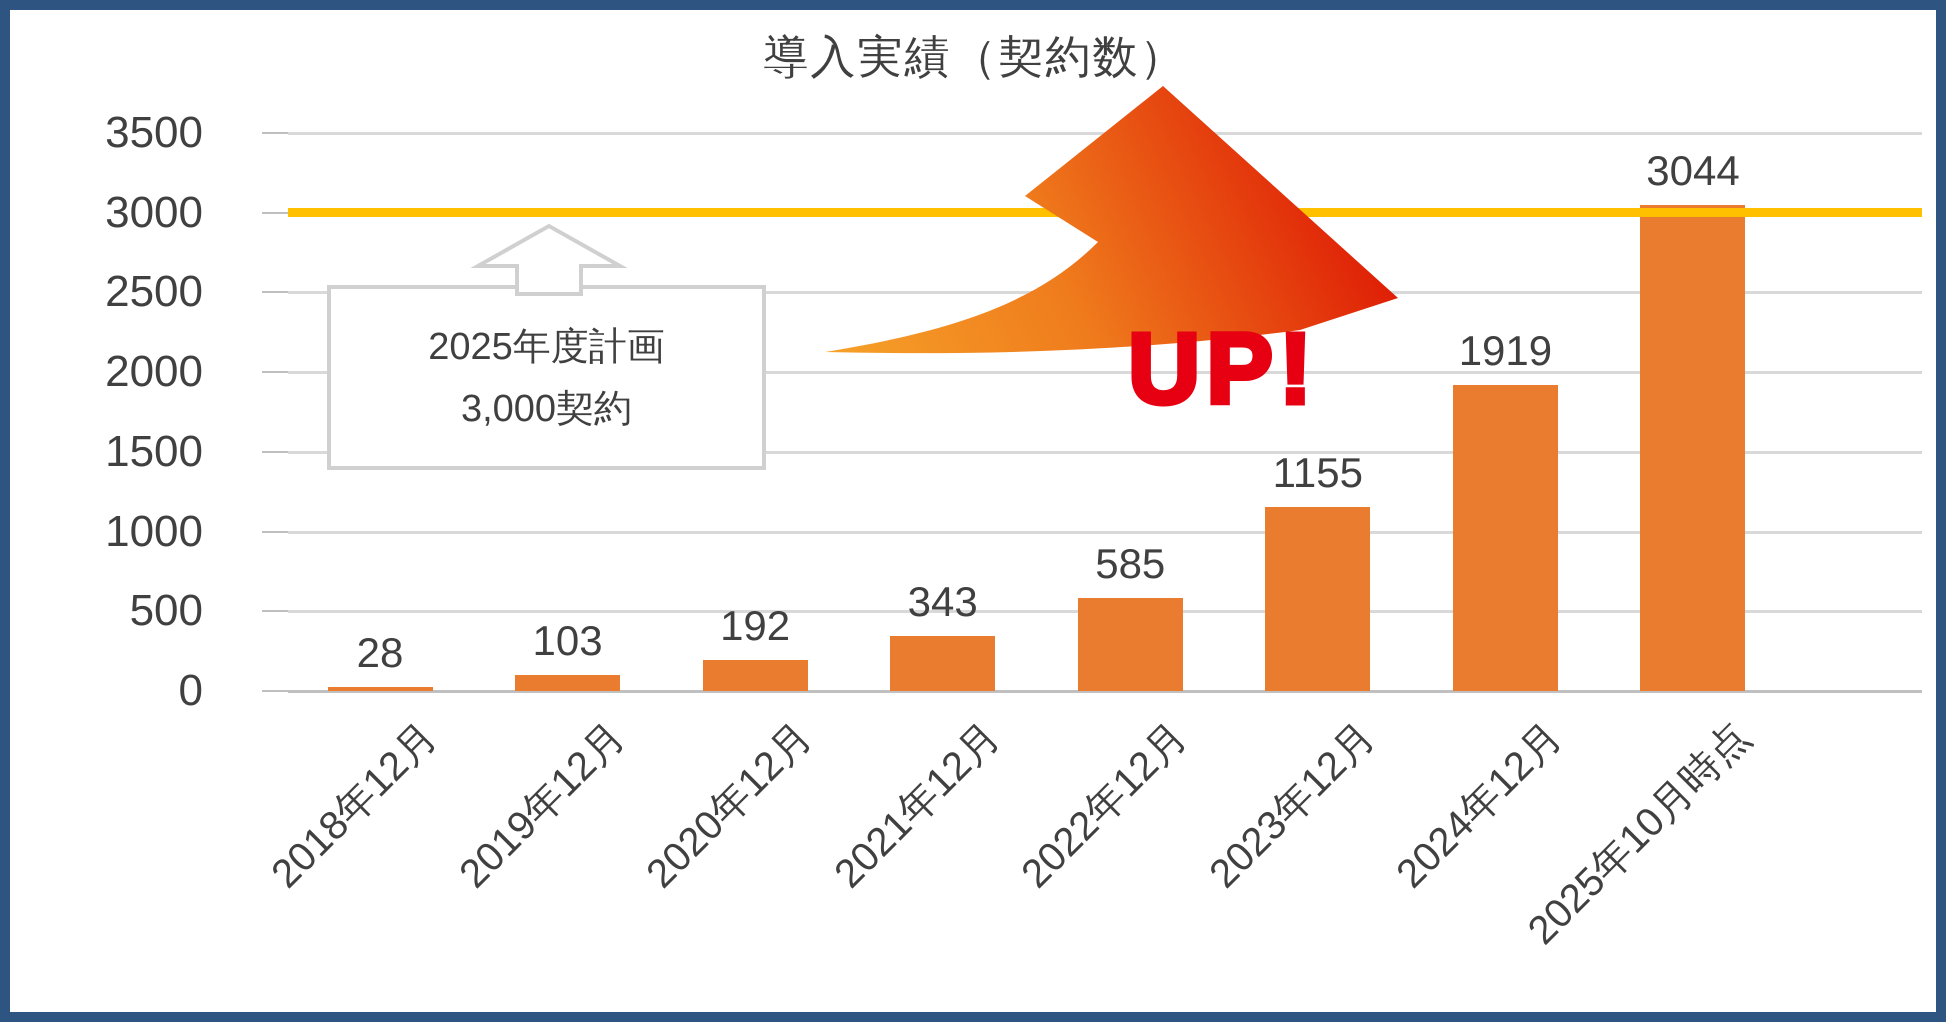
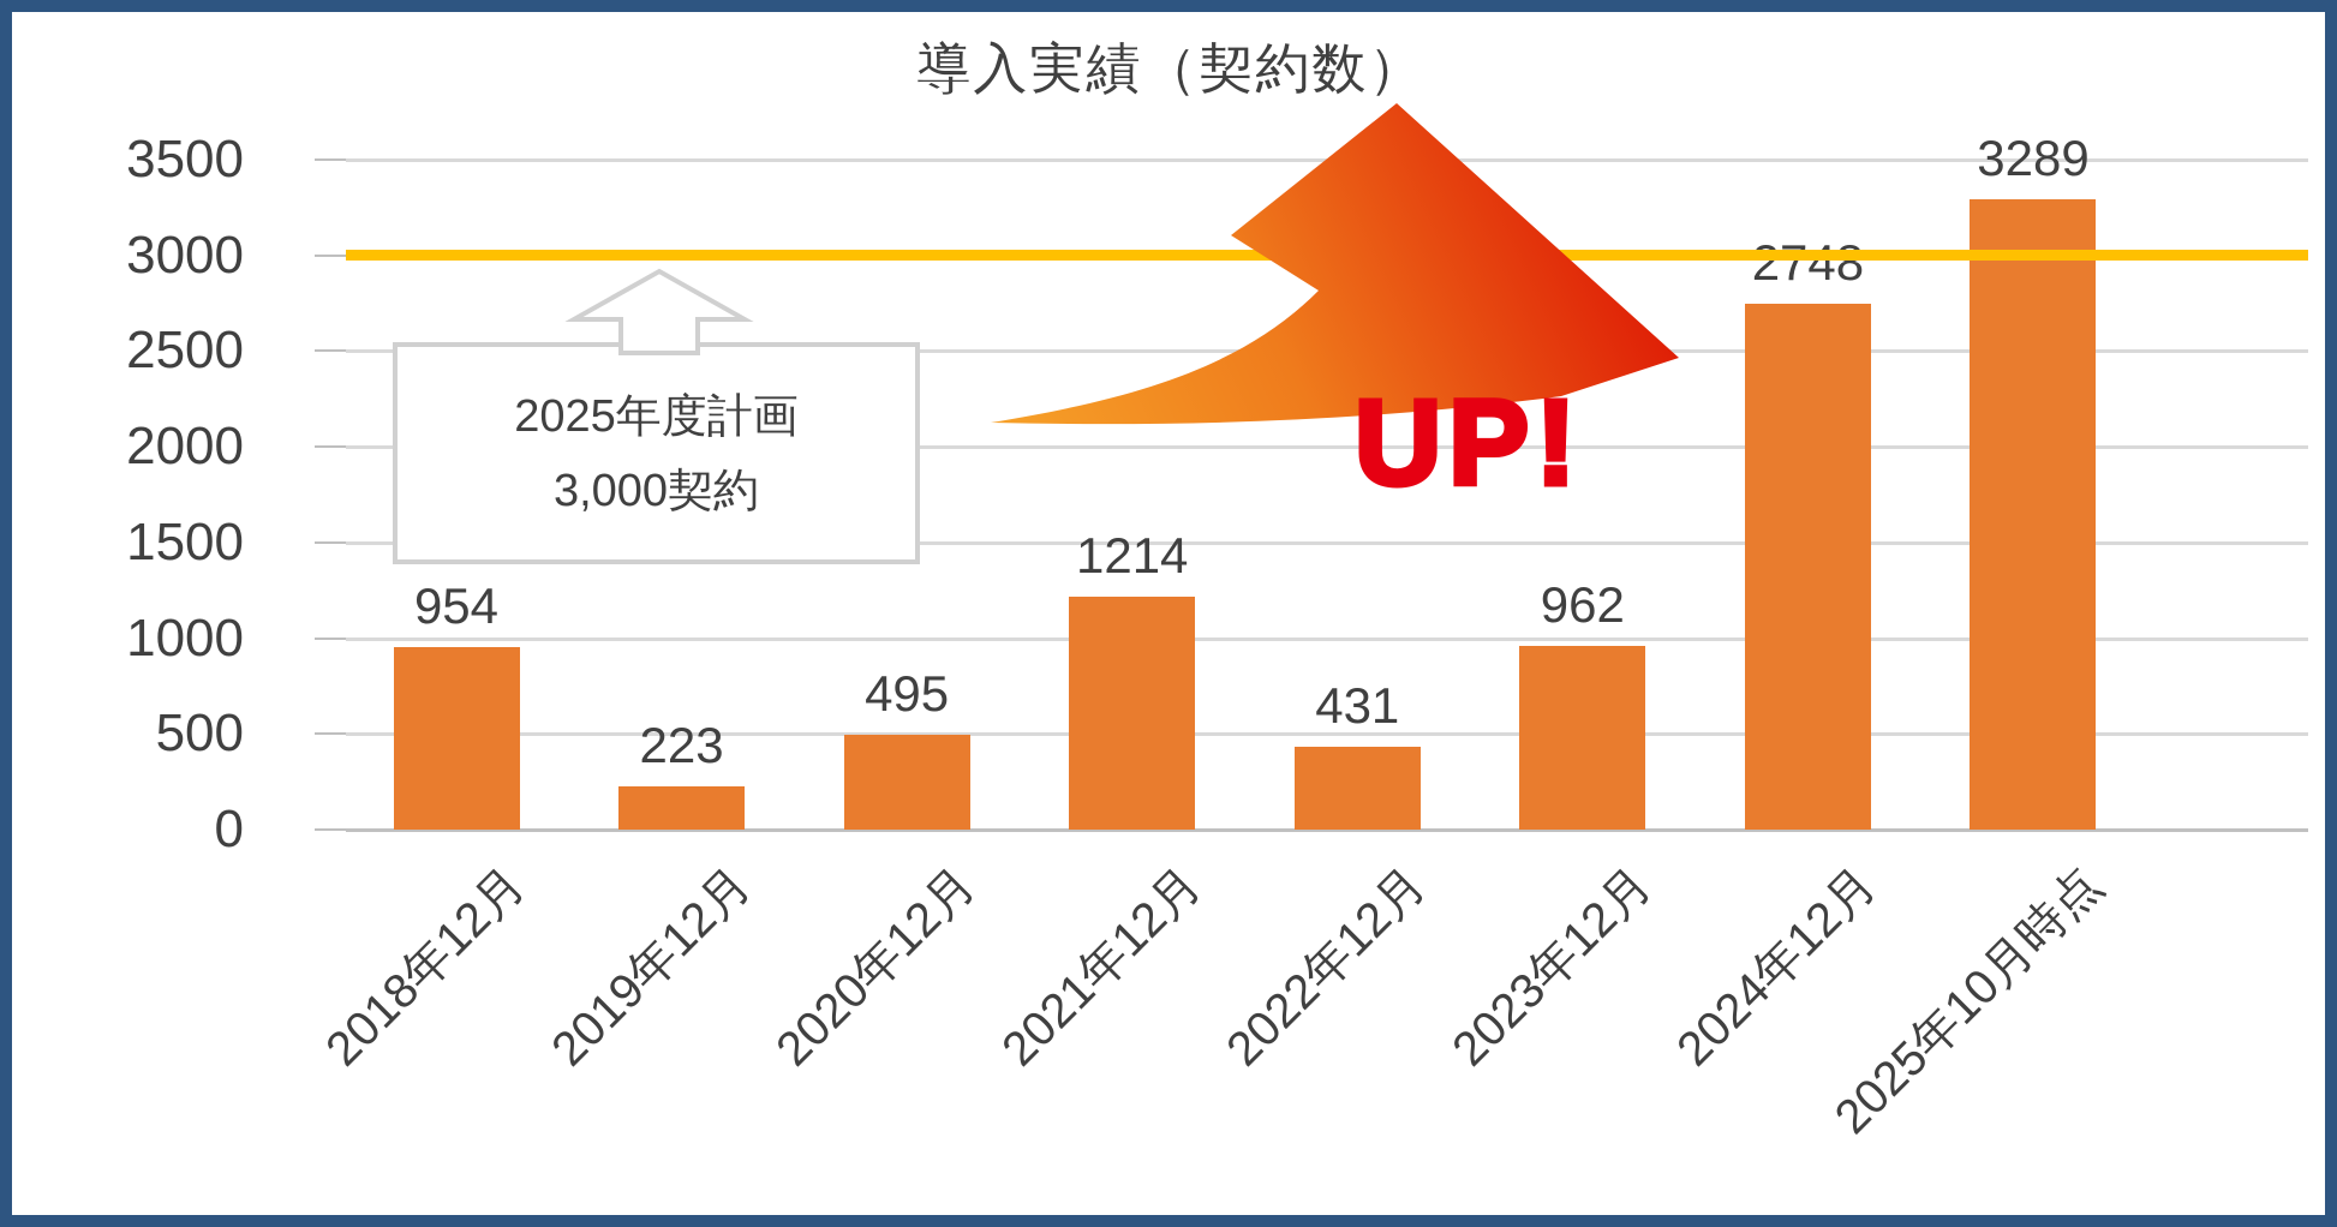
2018年12月: 28 -> 954
2019年12月: 103 -> 223
2020年12月: 192 -> 495
2021年12月: 343 -> 1214
2022年12月: 585 -> 431
2023年12月: 1155 -> 962
2024年12月: 1919 -> 2748
2025年10月時点: 3044 -> 3289
